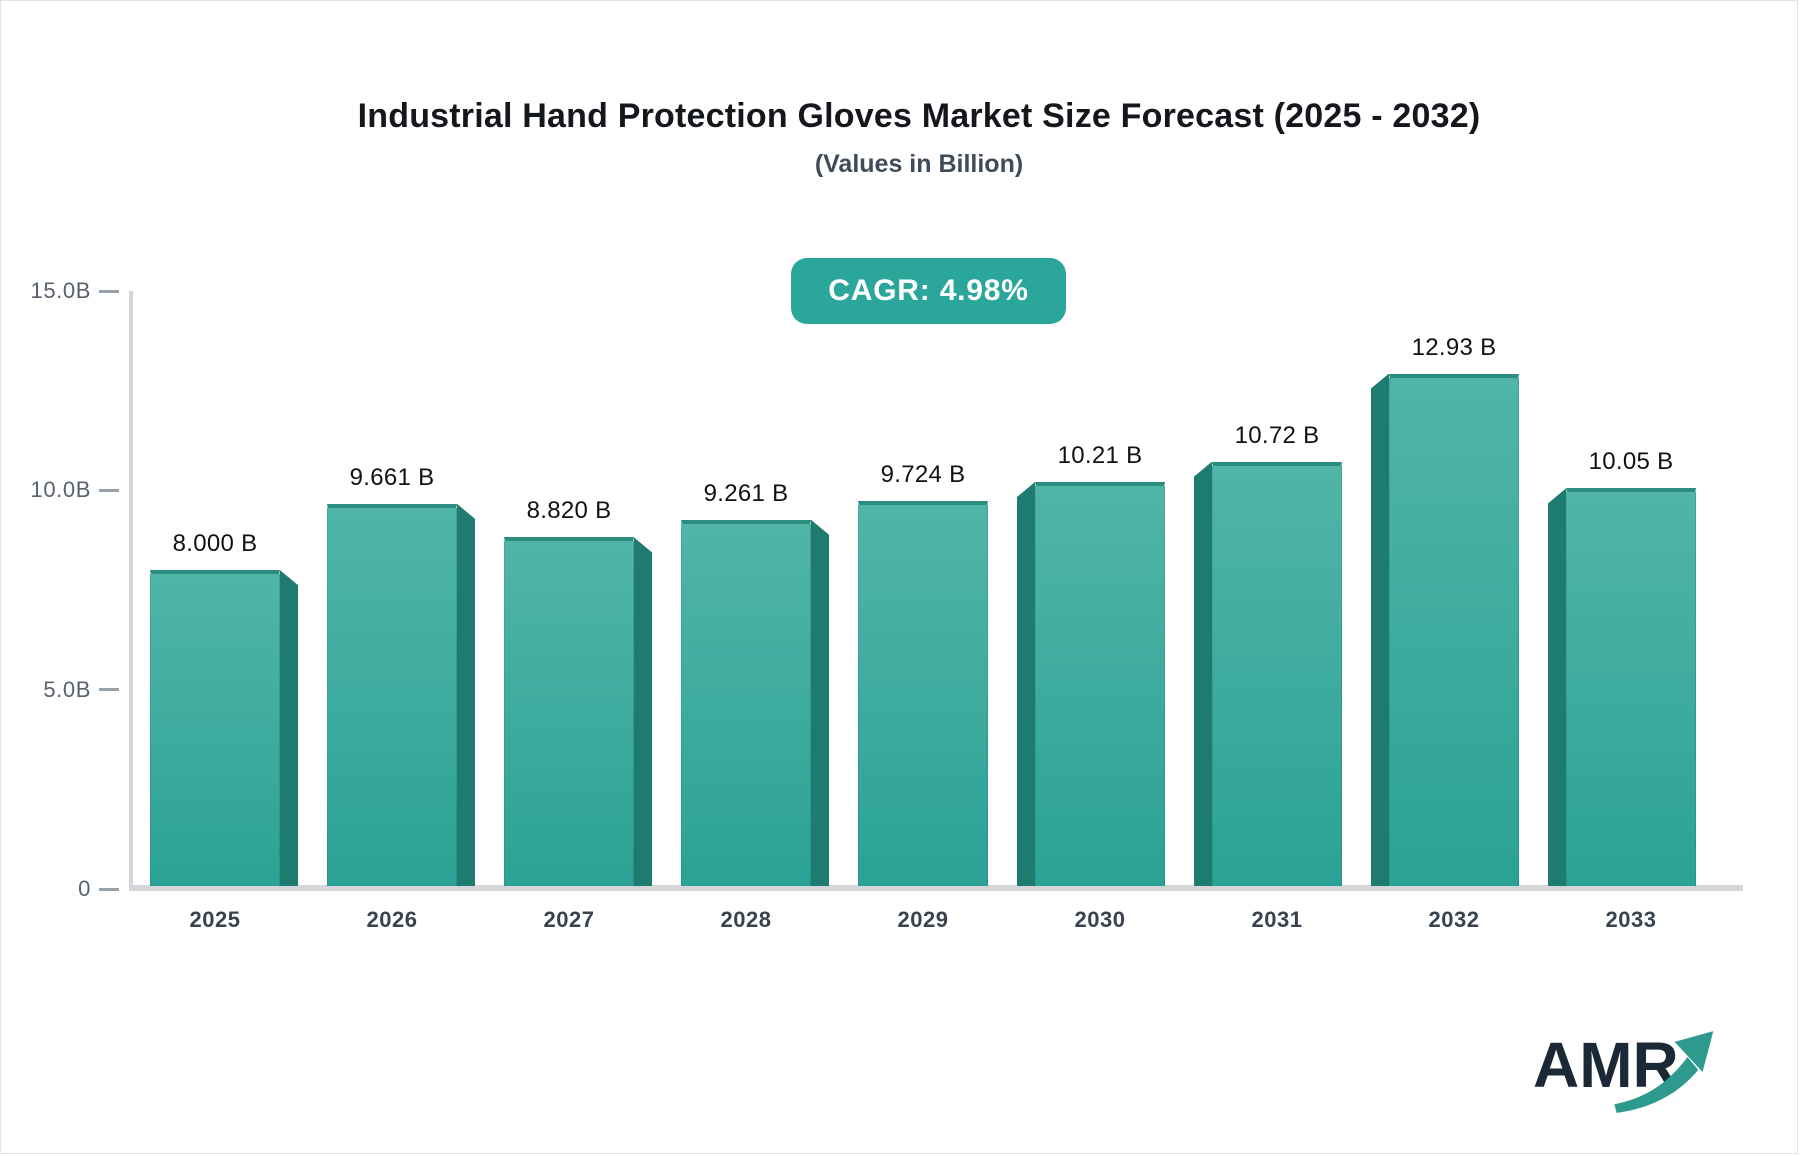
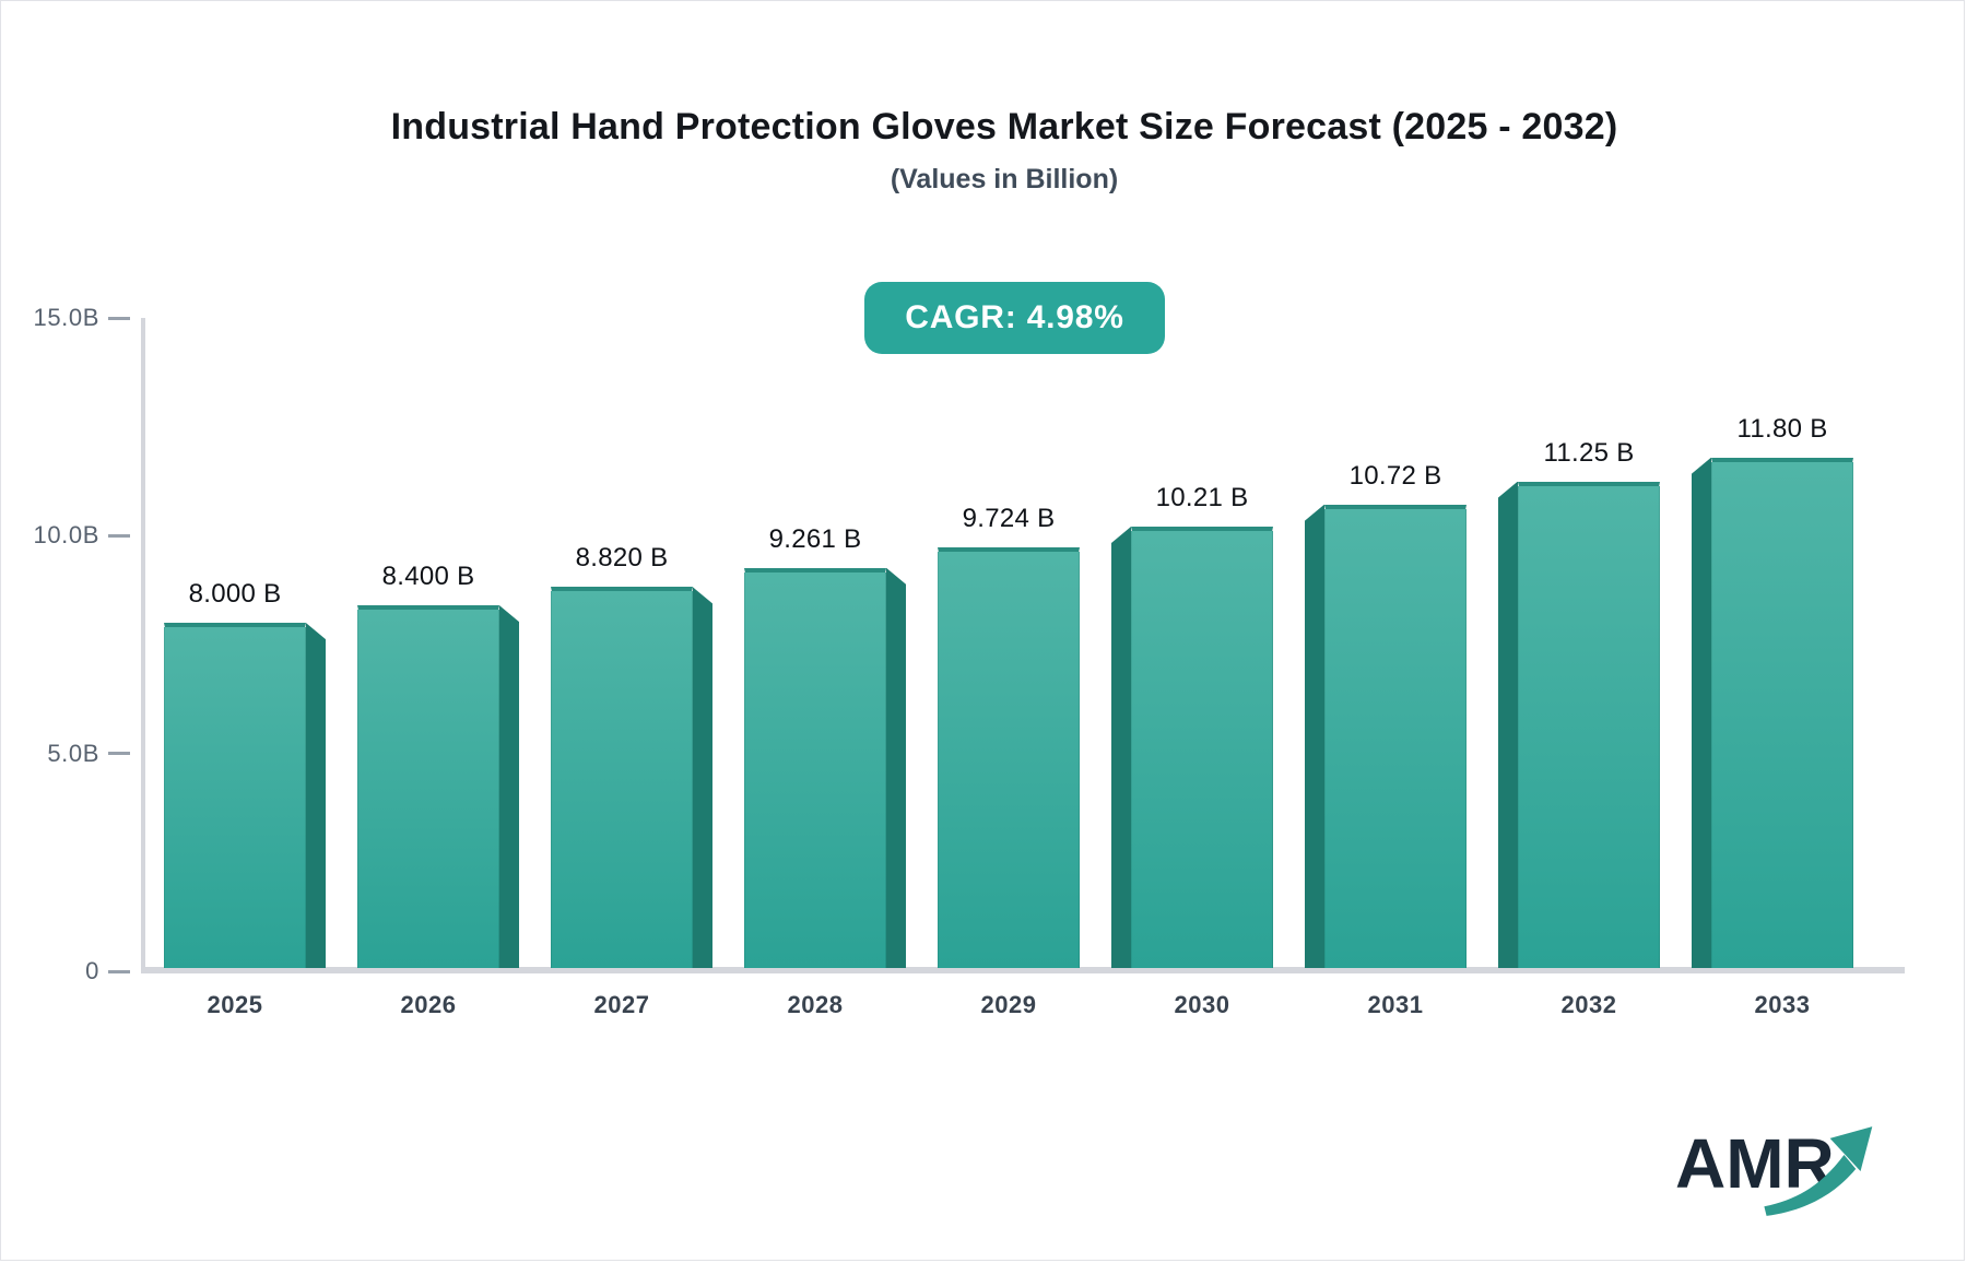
2026: 9.661 -> 8.400
2032: 12.93 -> 11.25
2033: 10.05 -> 11.80
